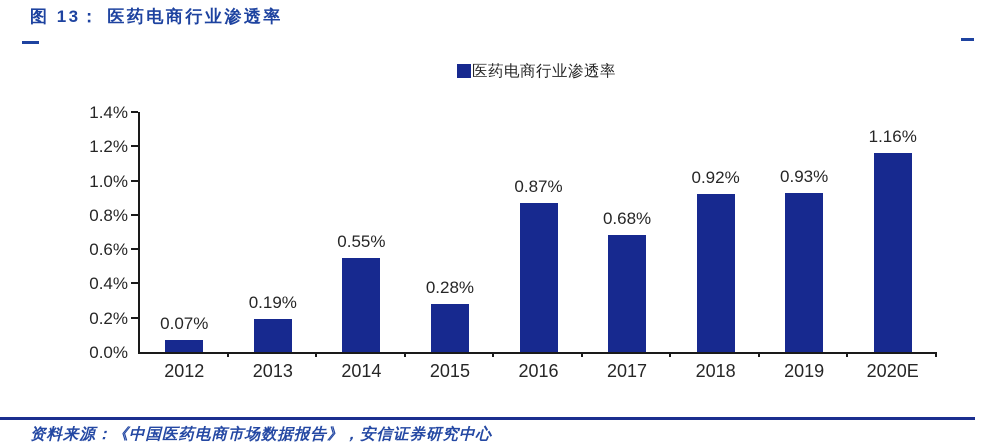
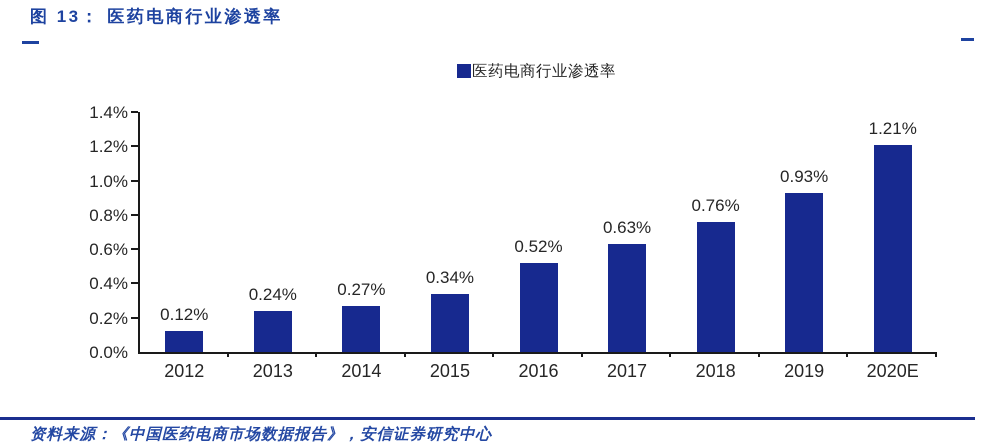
2012: 0.07% -> 0.12%
2013: 0.19% -> 0.24%
2014: 0.55% -> 0.27%
2015: 0.28% -> 0.34%
2016: 0.87% -> 0.52%
2017: 0.68% -> 0.63%
2018: 0.92% -> 0.76%
2020E: 1.16% -> 1.21%
